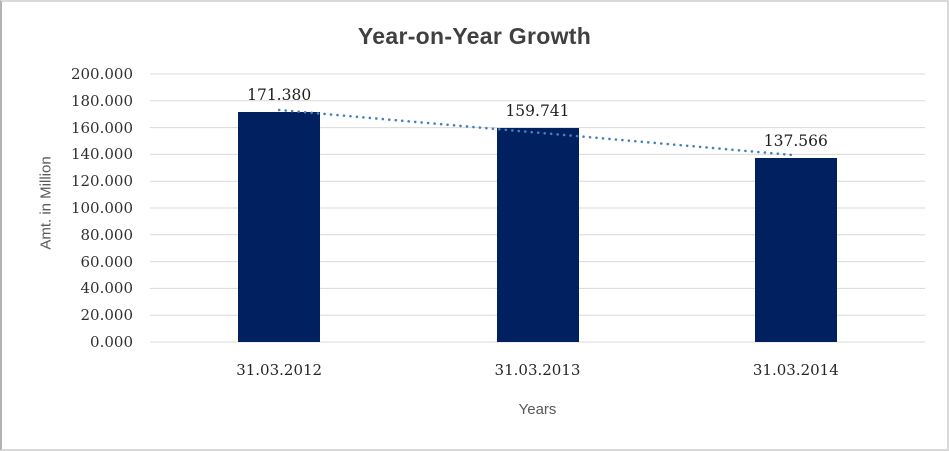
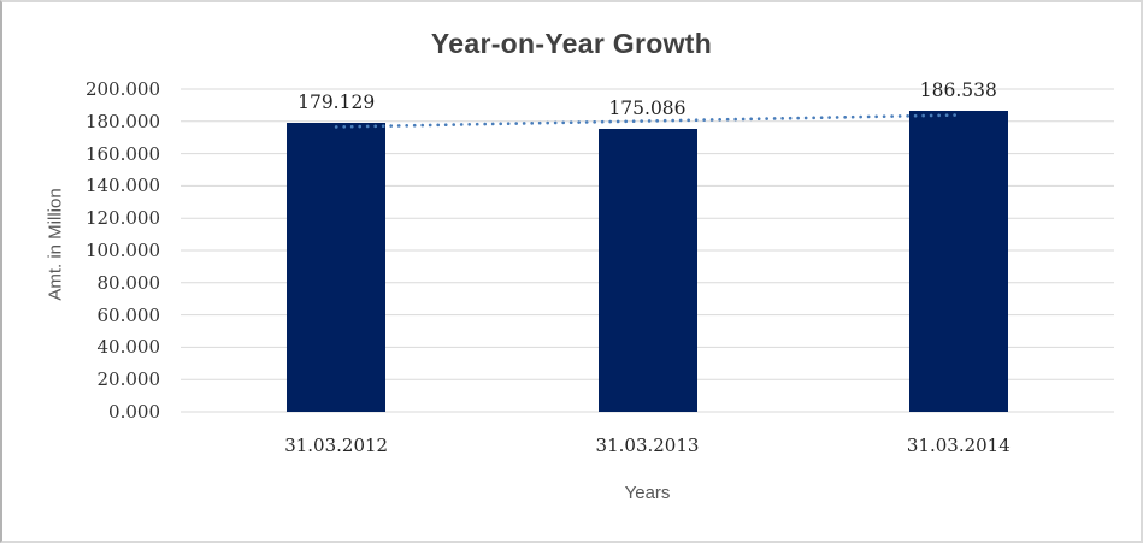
31.03.2012: 171.380 -> 179.129
31.03.2013: 159.741 -> 175.086
31.03.2014: 137.566 -> 186.538
